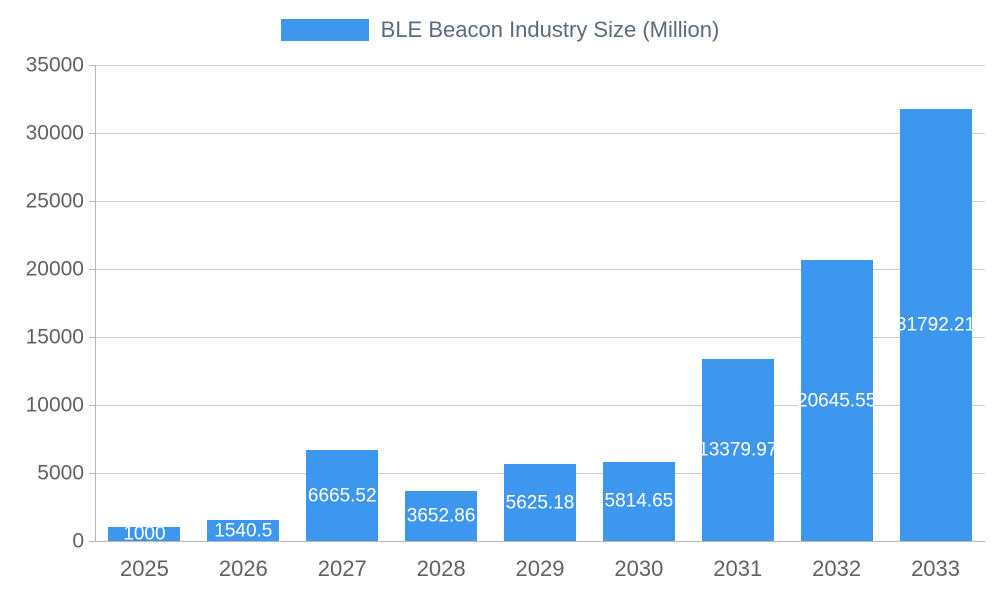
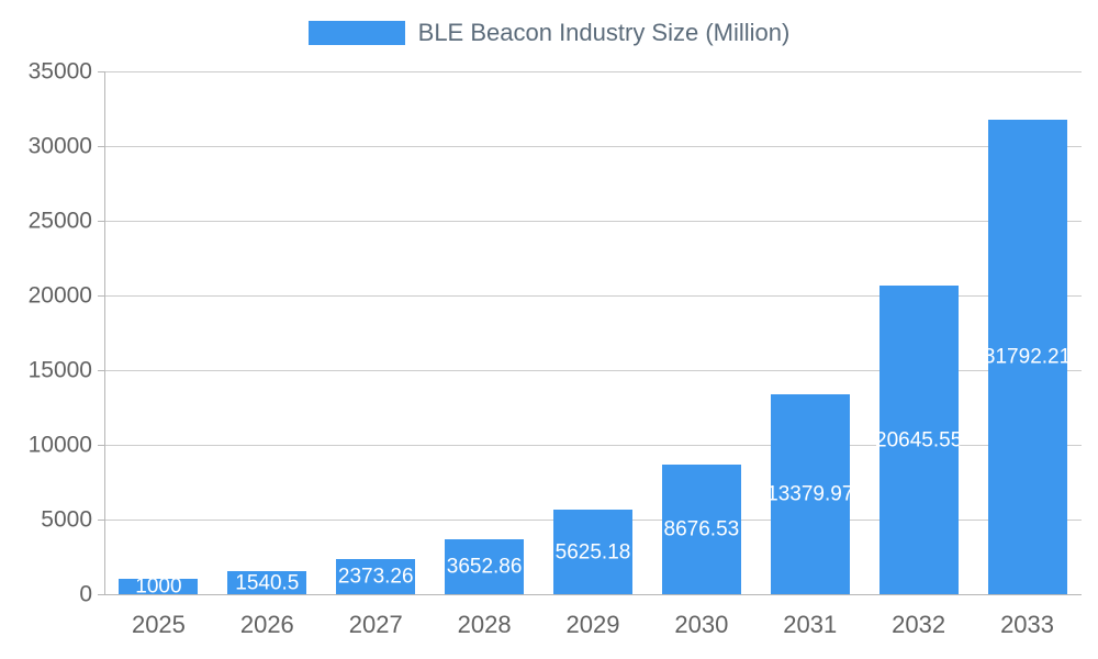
2027: 6665.52 -> 2373.26
2030: 5814.65 -> 8676.53
